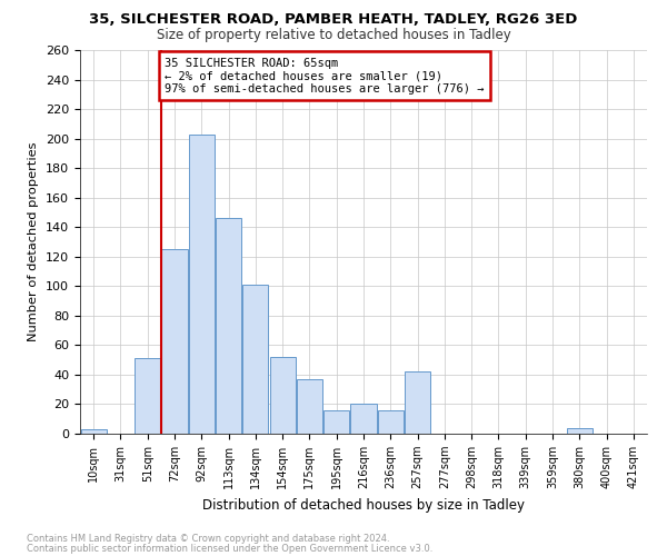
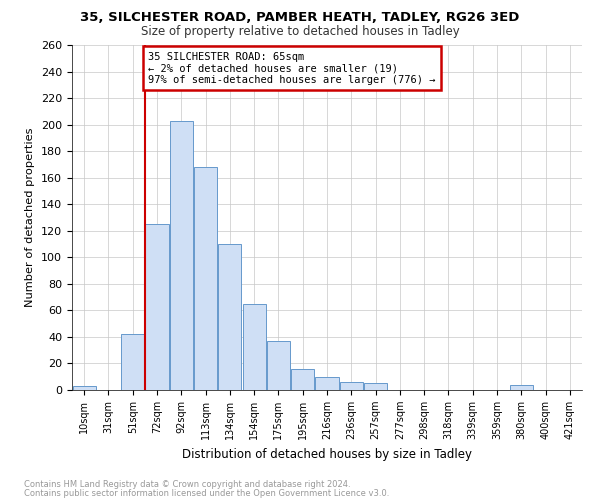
51sqm: 51 -> 42
113sqm: 146 -> 168
134sqm: 101 -> 110
154sqm: 52 -> 65
216sqm: 20 -> 10
236sqm: 16 -> 6
257sqm: 42 -> 5
